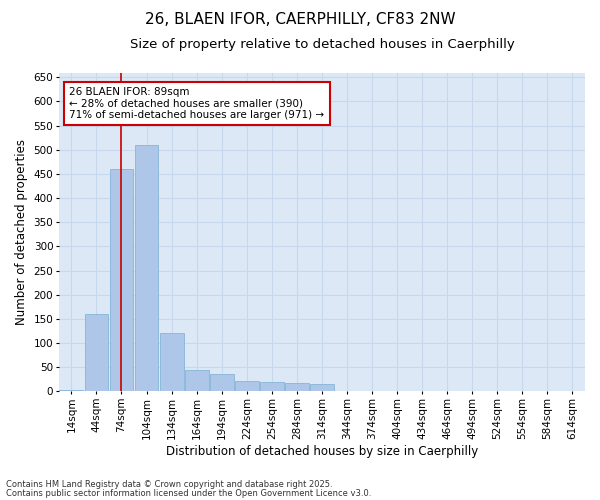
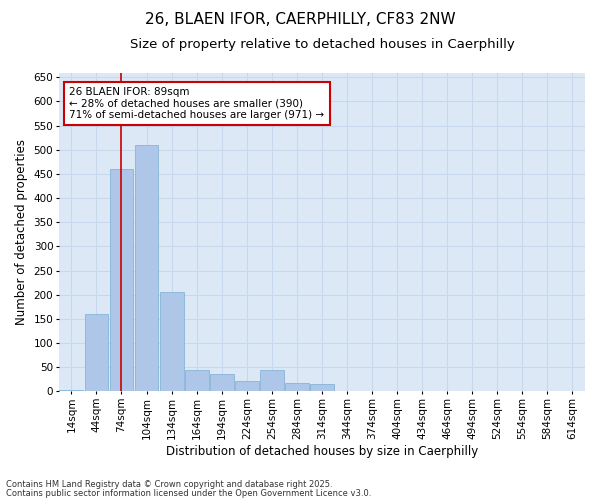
134sqm: 120 -> 205
254sqm: 20 -> 45
